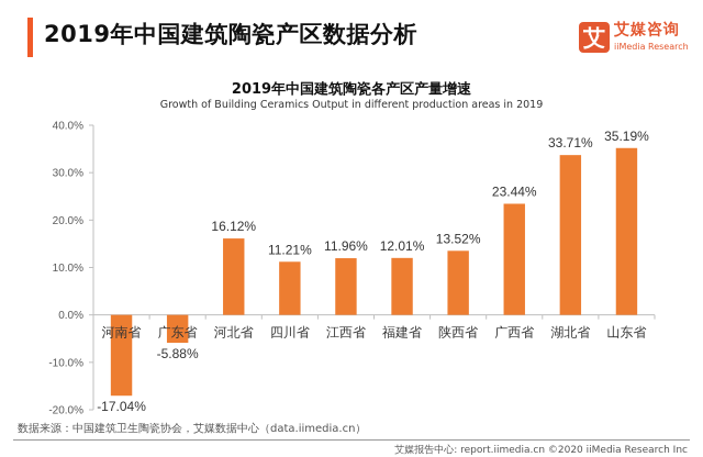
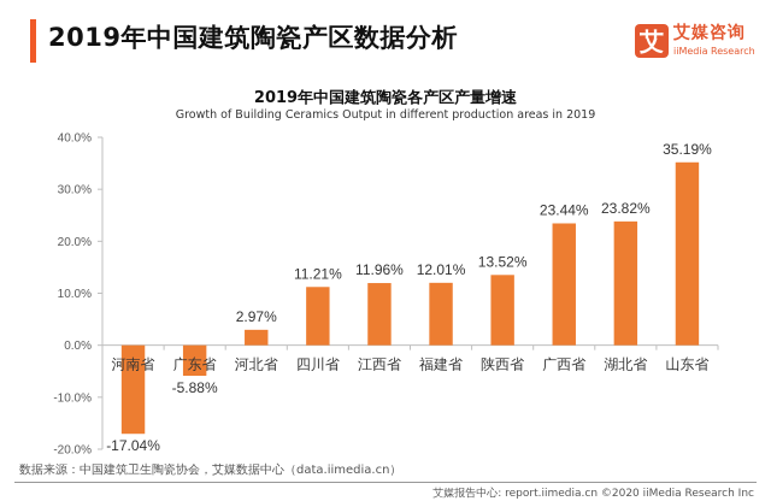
河北省: 16.12% -> 2.97%
湖北省: 33.71% -> 23.82%
